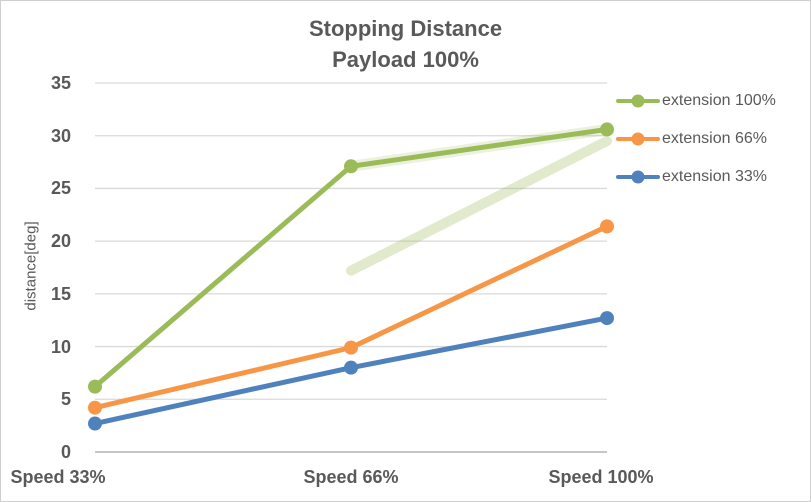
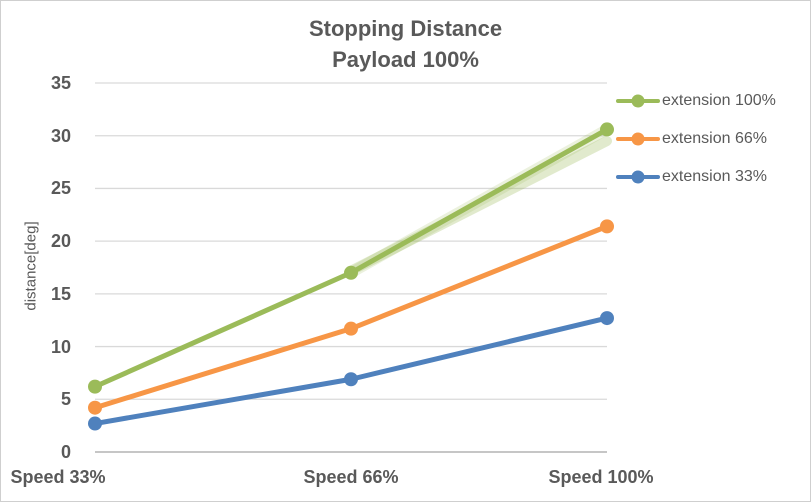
extension 100%/Speed 66%: 27.1 -> 17.0
extension 66%/Speed 66%: 9.9 -> 11.7
extension 33%/Speed 66%: 8.0 -> 6.9
